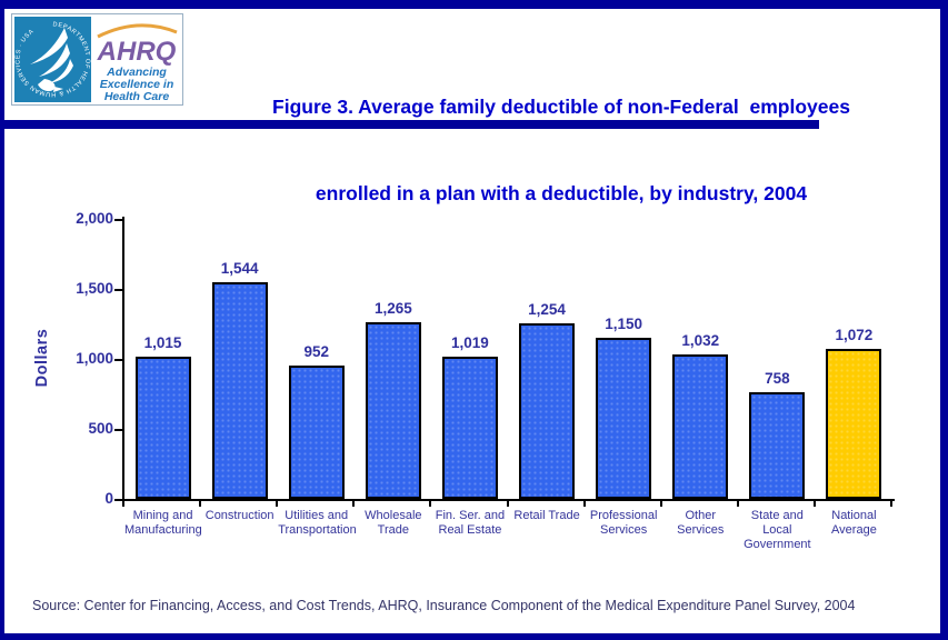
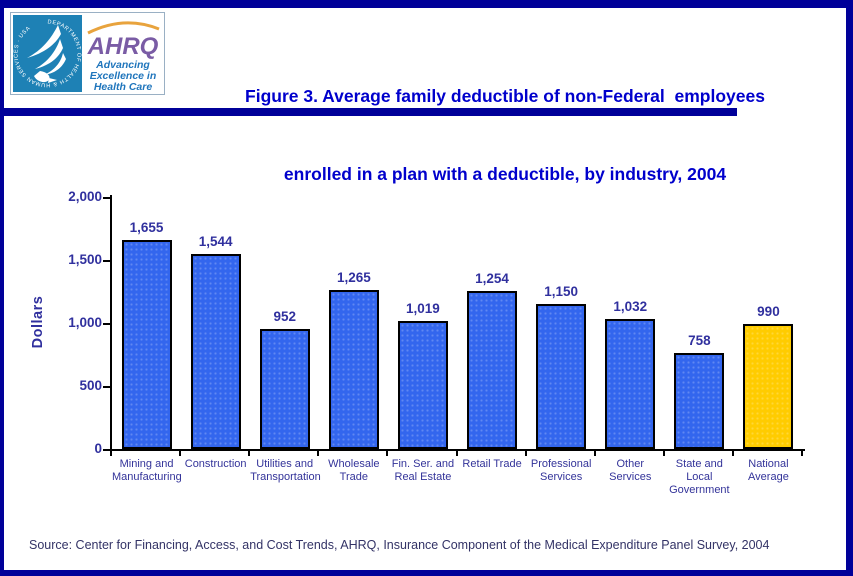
Mining and Manufacturing: 1,015 -> 1,655
National Average: 1,072 -> 990
